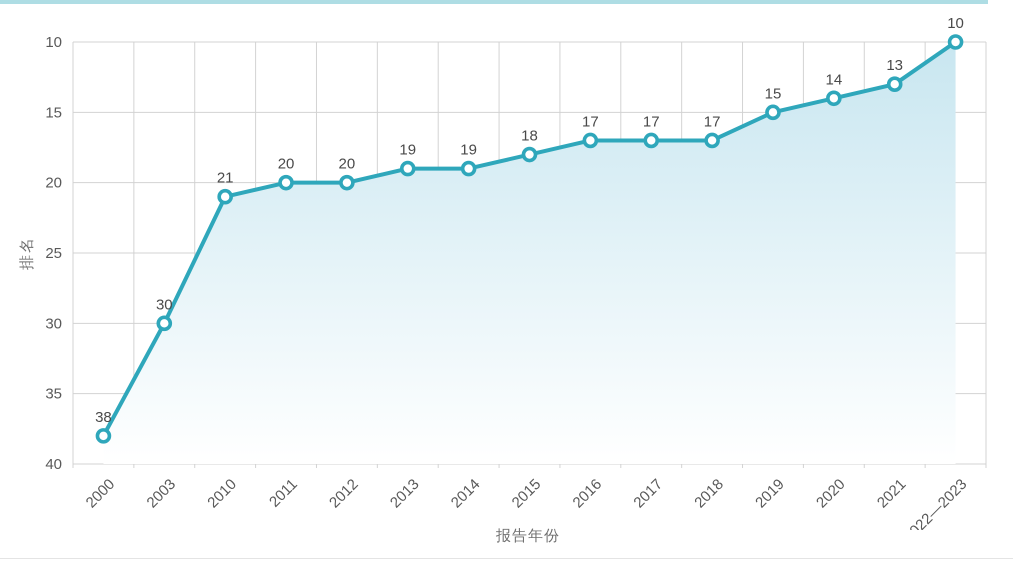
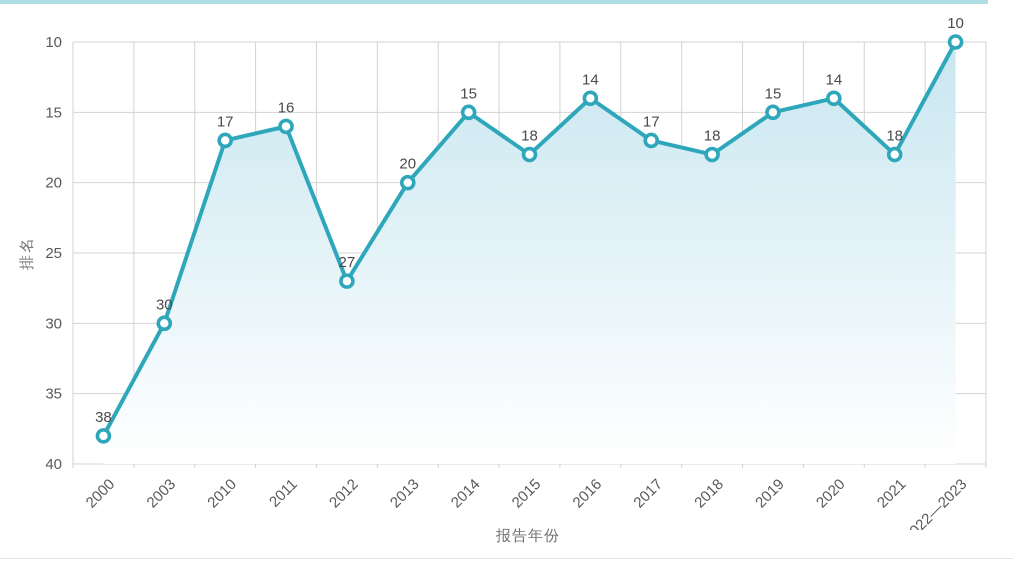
2010: 21 -> 17
2011: 20 -> 16
2012: 20 -> 27
2013: 19 -> 20
2014: 19 -> 15
2016: 17 -> 14
2018: 17 -> 18
2021: 13 -> 18
